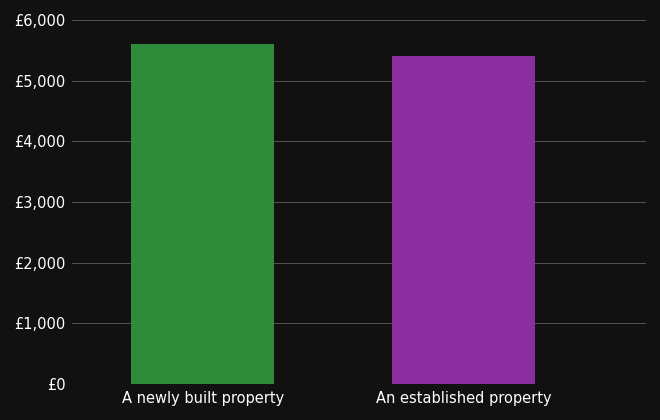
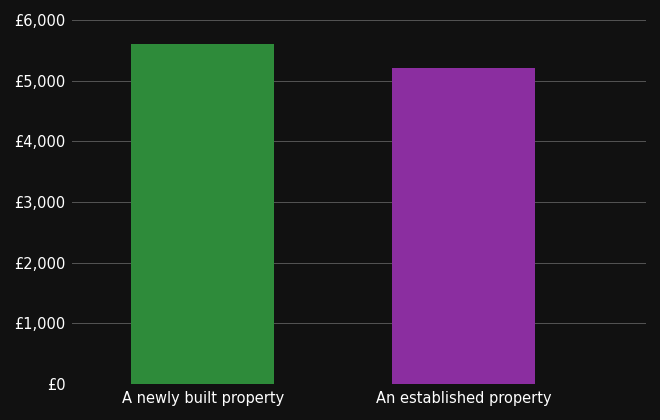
An established property: £5,400 -> £5,200
